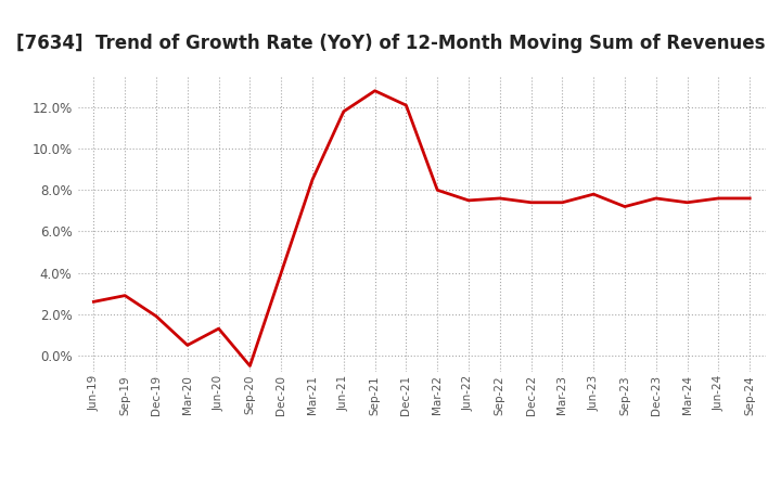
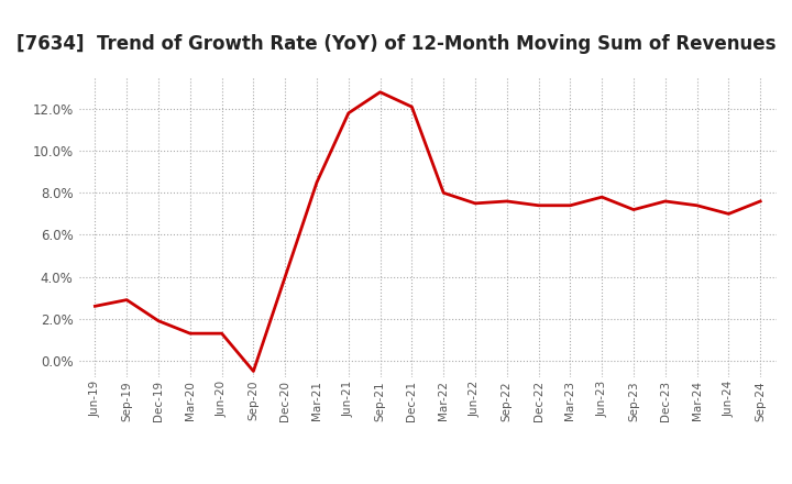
Mar-20: 0.5% -> 1.3%
Jun-24: 7.6% -> 7.0%
